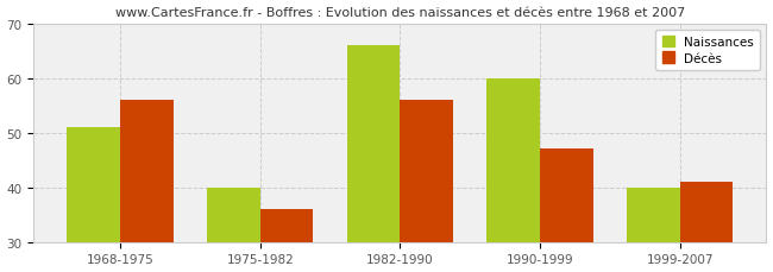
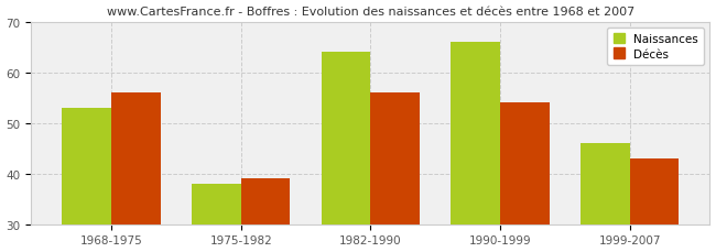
Naissances/1968-1975: 51 -> 53
Naissances/1975-1982: 40 -> 38
Décès/1975-1982: 36 -> 39
Naissances/1982-1990: 66 -> 64
Naissances/1990-1999: 60 -> 66
Décès/1990-1999: 47 -> 54
Naissances/1999-2007: 40 -> 46
Décès/1999-2007: 41 -> 43
